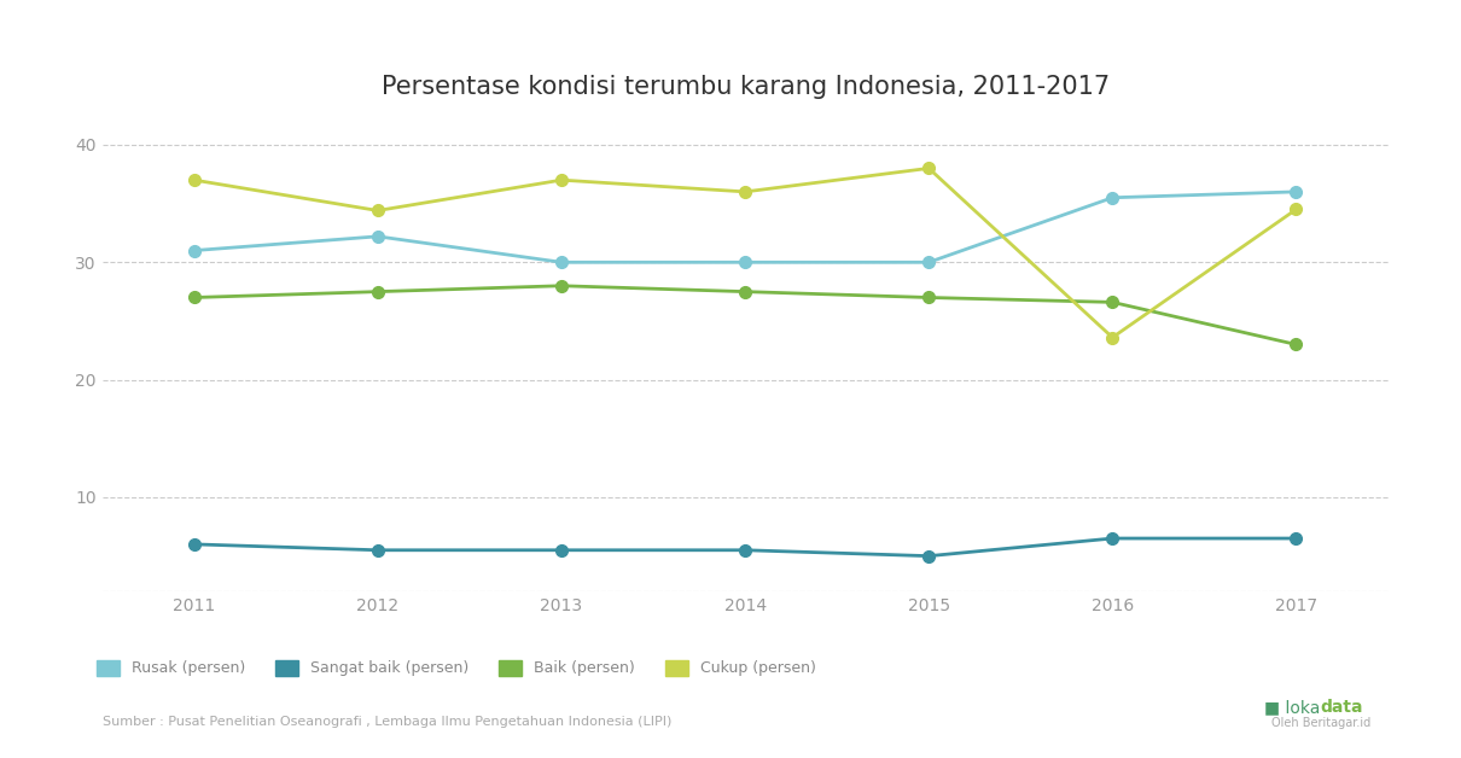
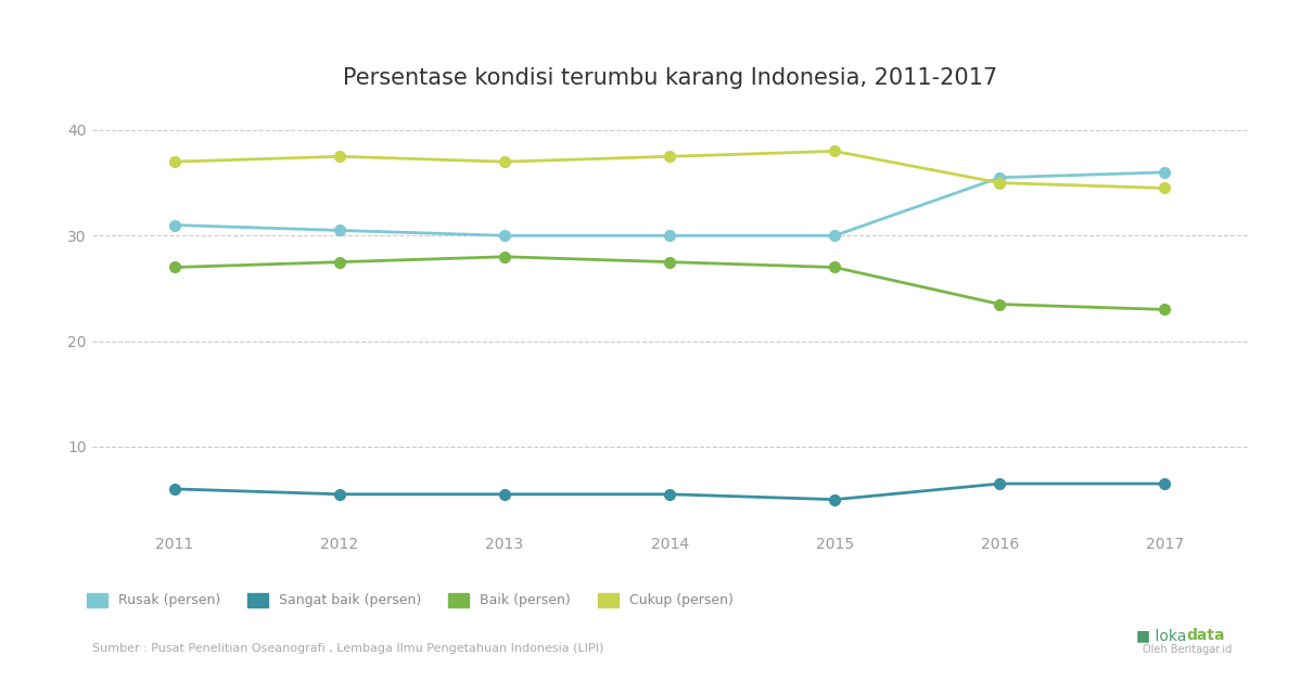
Rusak (persen)/2012: 32.2 -> 30.5
Cukup (persen)/2012: 34.4 -> 37.5
Cukup (persen)/2014: 36.0 -> 37.5
Baik (persen)/2016: 26.6 -> 23.5
Cukup (persen)/2016: 23.6 -> 35.0
